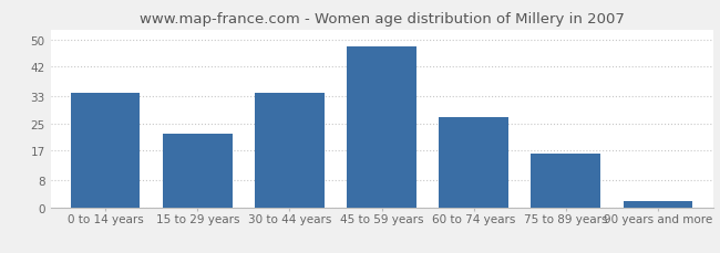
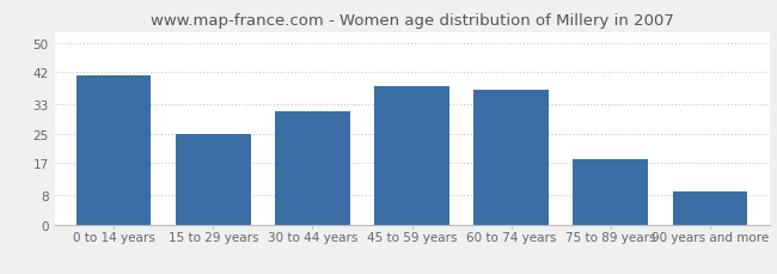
0 to 14 years: 34 -> 41
15 to 29 years: 22 -> 25
30 to 44 years: 34 -> 31
45 to 59 years: 48 -> 38
60 to 74 years: 27 -> 37
75 to 89 years: 16 -> 18
90 years and more: 2 -> 9
